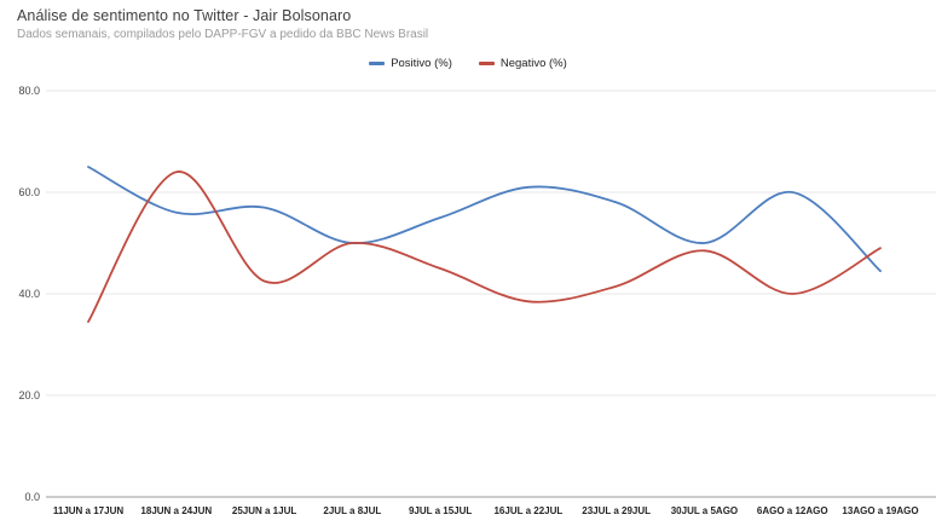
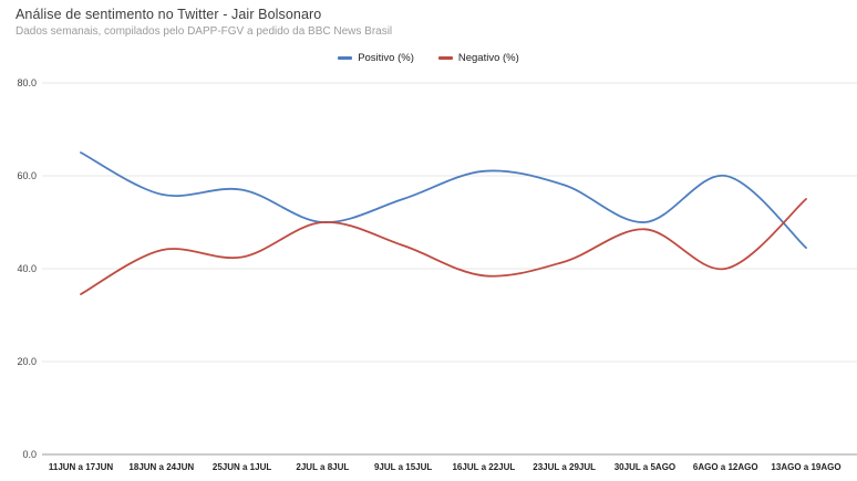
Negativo (%)/18JUN a 24JUN: 64 -> 44
Negativo (%)/13AGO a 19AGO: 49 -> 55
